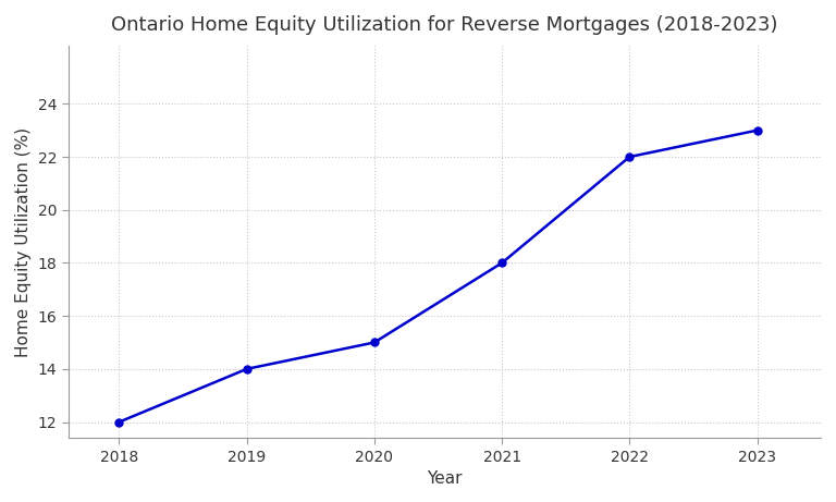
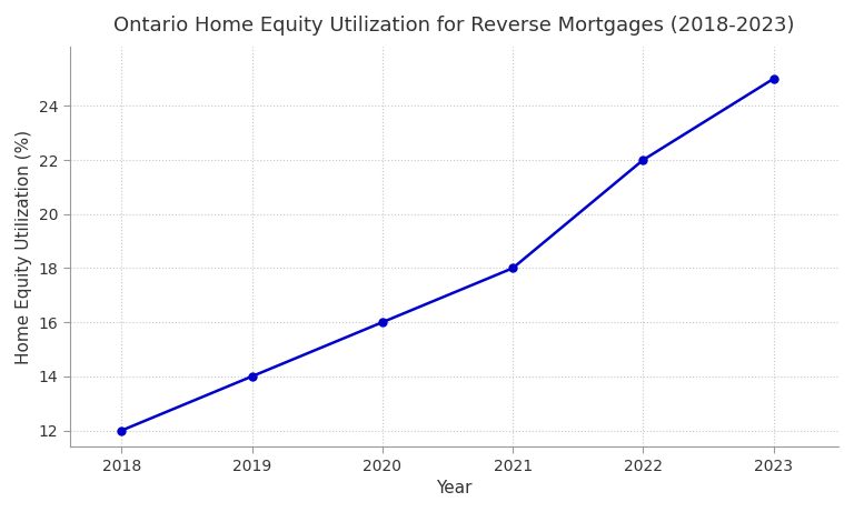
2020: 15 -> 16
2023: 23 -> 25
